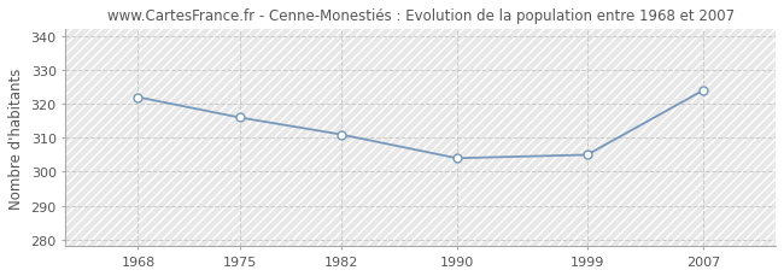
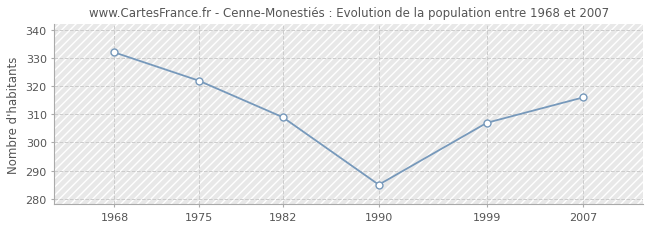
1968: 322 -> 332
1975: 316 -> 322
1982: 311 -> 309
1990: 304 -> 285
1999: 305 -> 307
2007: 324 -> 316
